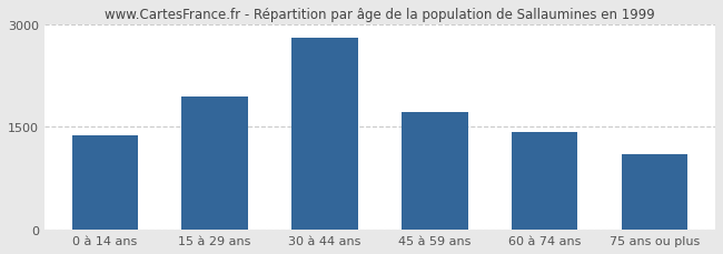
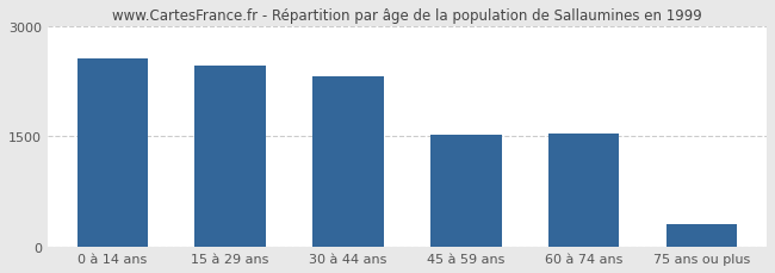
0 à 14 ans: 1380 -> 2550
15 à 29 ans: 1940 -> 2460
30 à 44 ans: 2800 -> 2320
45 à 59 ans: 1720 -> 1520
60 à 74 ans: 1420 -> 1540
75 ans ou plus: 1100 -> 310
